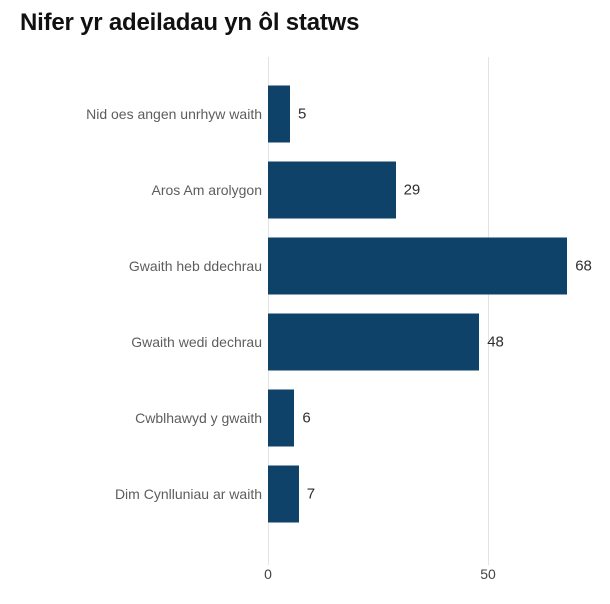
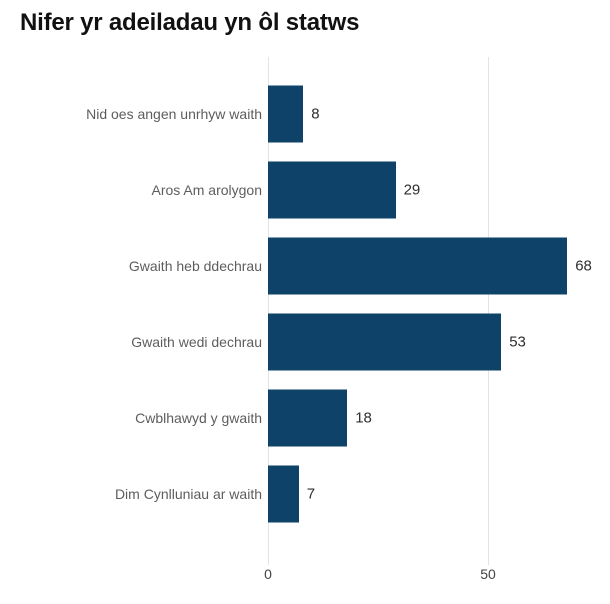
Nid oes angen unrhyw waith: 5 -> 8
Gwaith wedi dechrau: 48 -> 53
Cwblhawyd y gwaith: 6 -> 18
